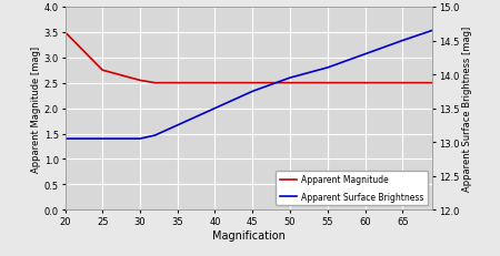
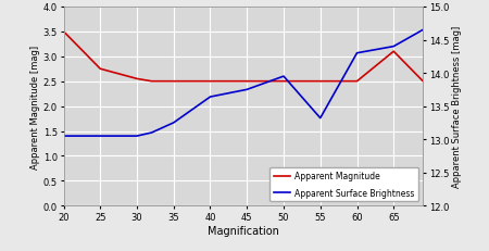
Apparent Surface Brightness/40: 13.50 -> 13.64
Apparent Surface Brightness/55: 14.10 -> 13.32
Apparent Magnitude/65: 2.50 -> 3.10
Apparent Surface Brightness/65: 14.50 -> 14.40
